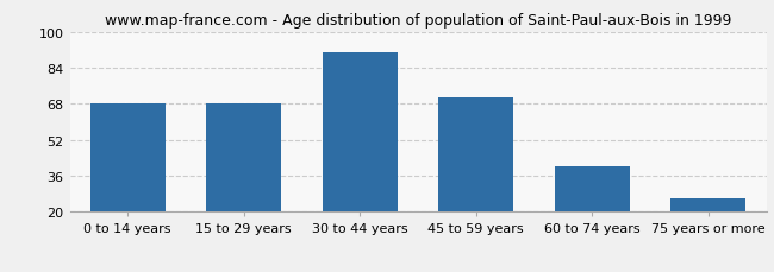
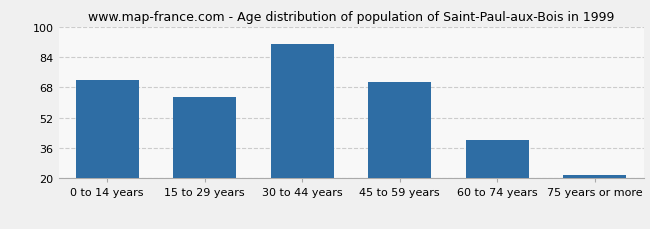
0 to 14 years: 68 -> 72
15 to 29 years: 68 -> 63
75 years or more: 26 -> 22
